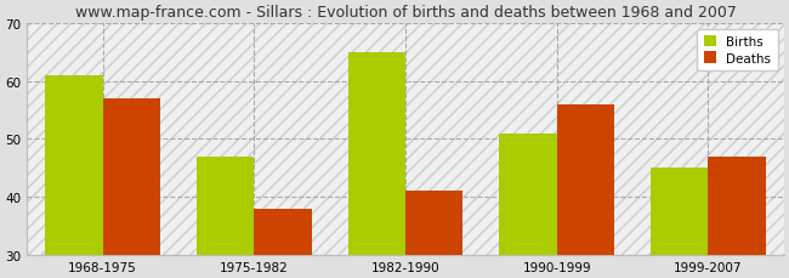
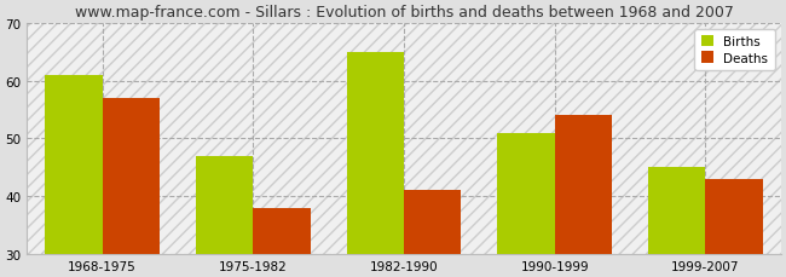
Deaths/1990-1999: 56 -> 54
Deaths/1999-2007: 47 -> 43
